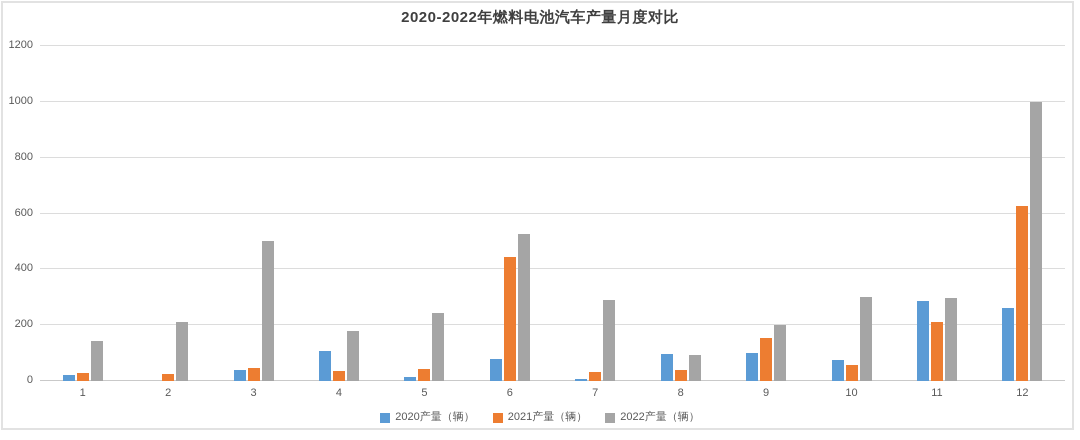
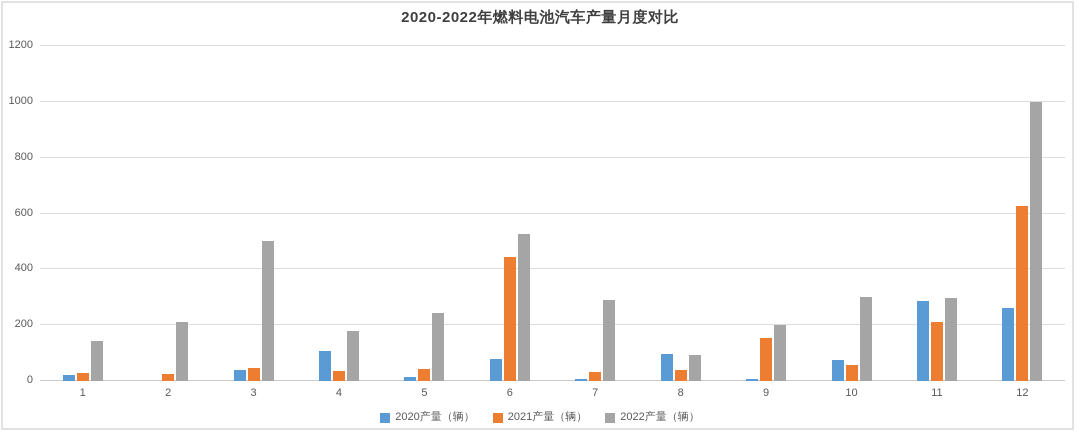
2020产量（辆）/9: 100 -> 10
